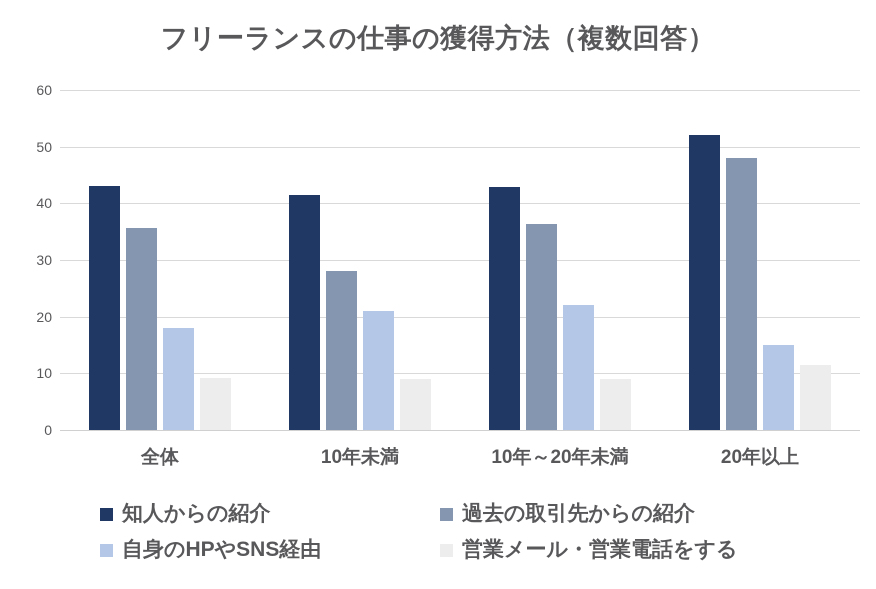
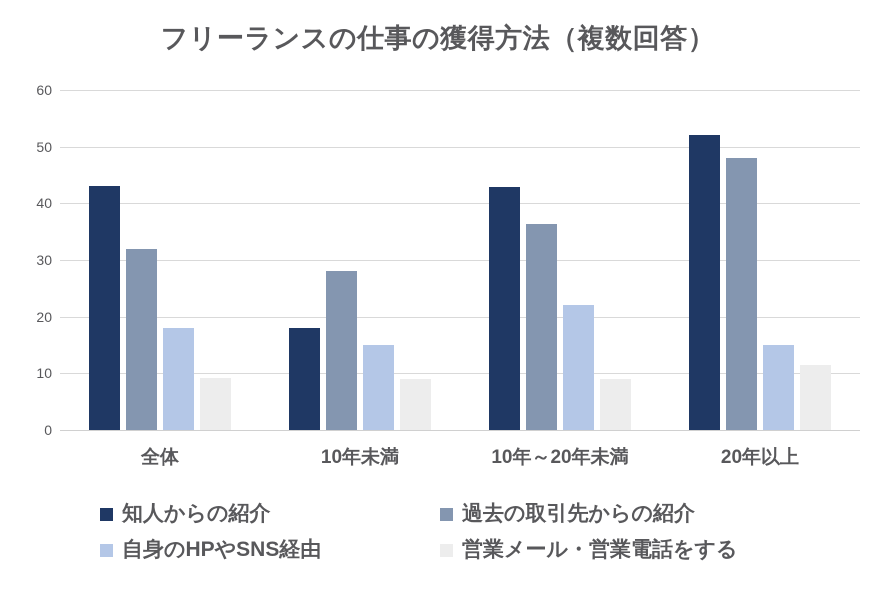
過去の取引先からの紹介/全体: 36 -> 32
知人からの紹介/10年未満: 42 -> 18
自身のHPやSNS経由/10年未満: 21 -> 15
